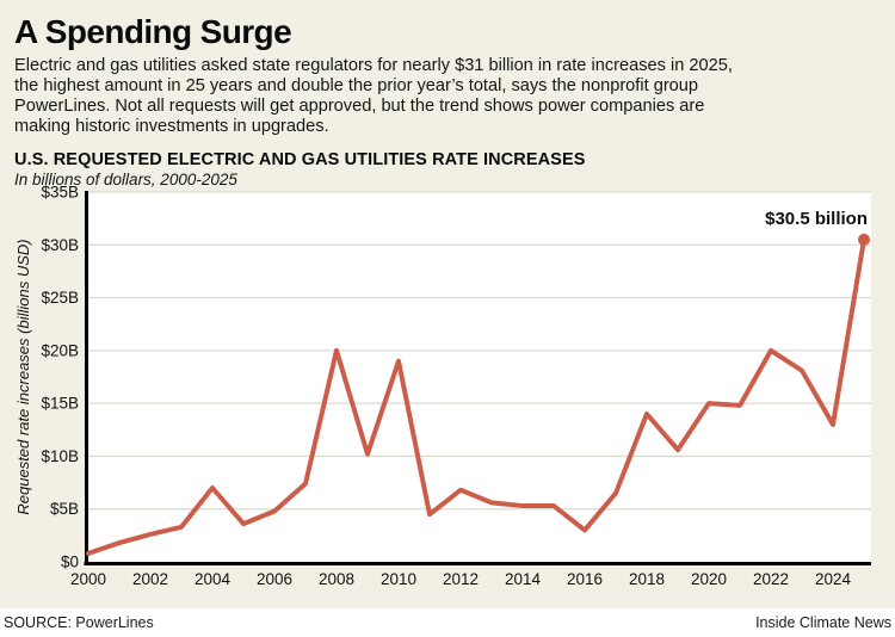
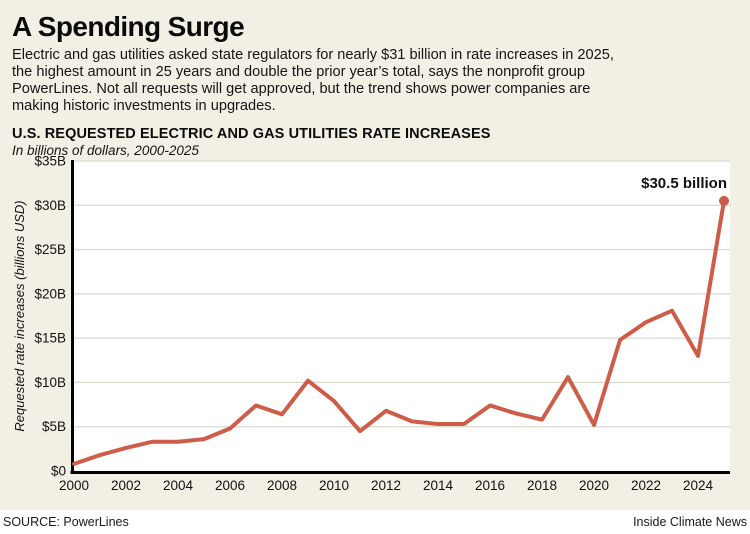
2004: $7B -> $3B
2008: $20B -> $6B
2010: $19B -> $8B
2016: $3B -> $7B
2018: $14B -> $6B
2020: $15B -> $5B
2022: $20B -> $17B
